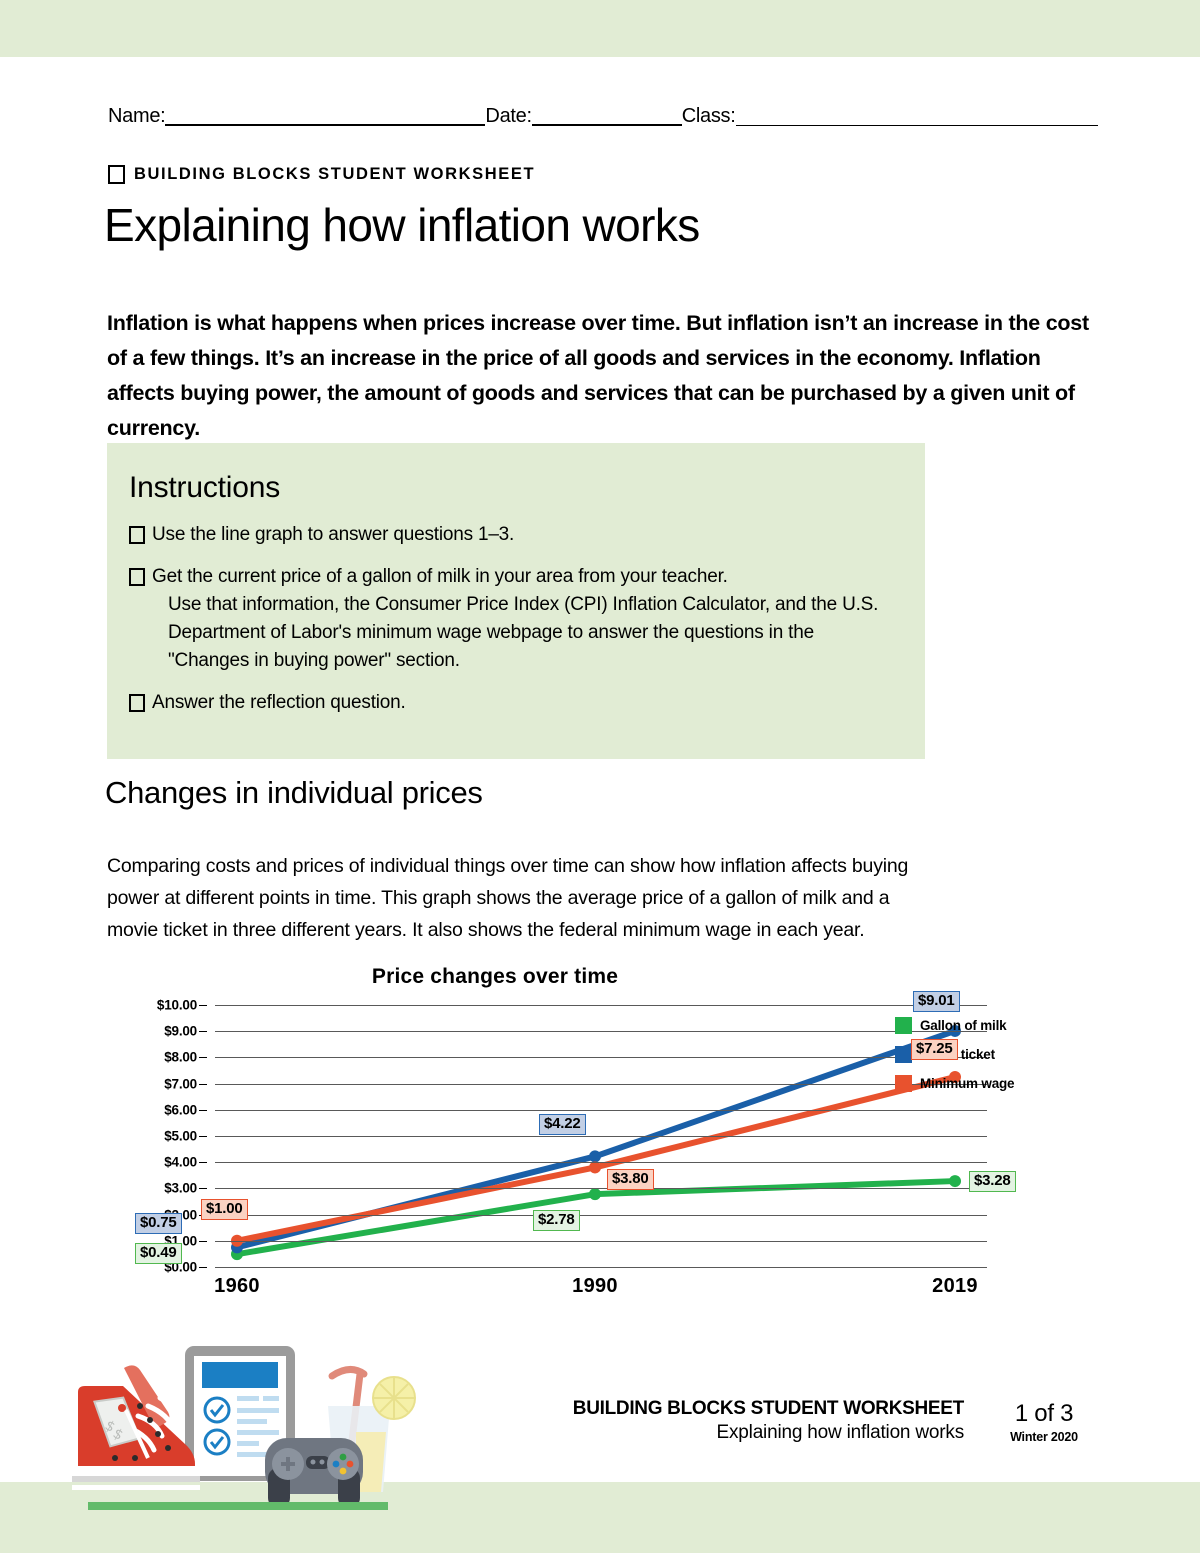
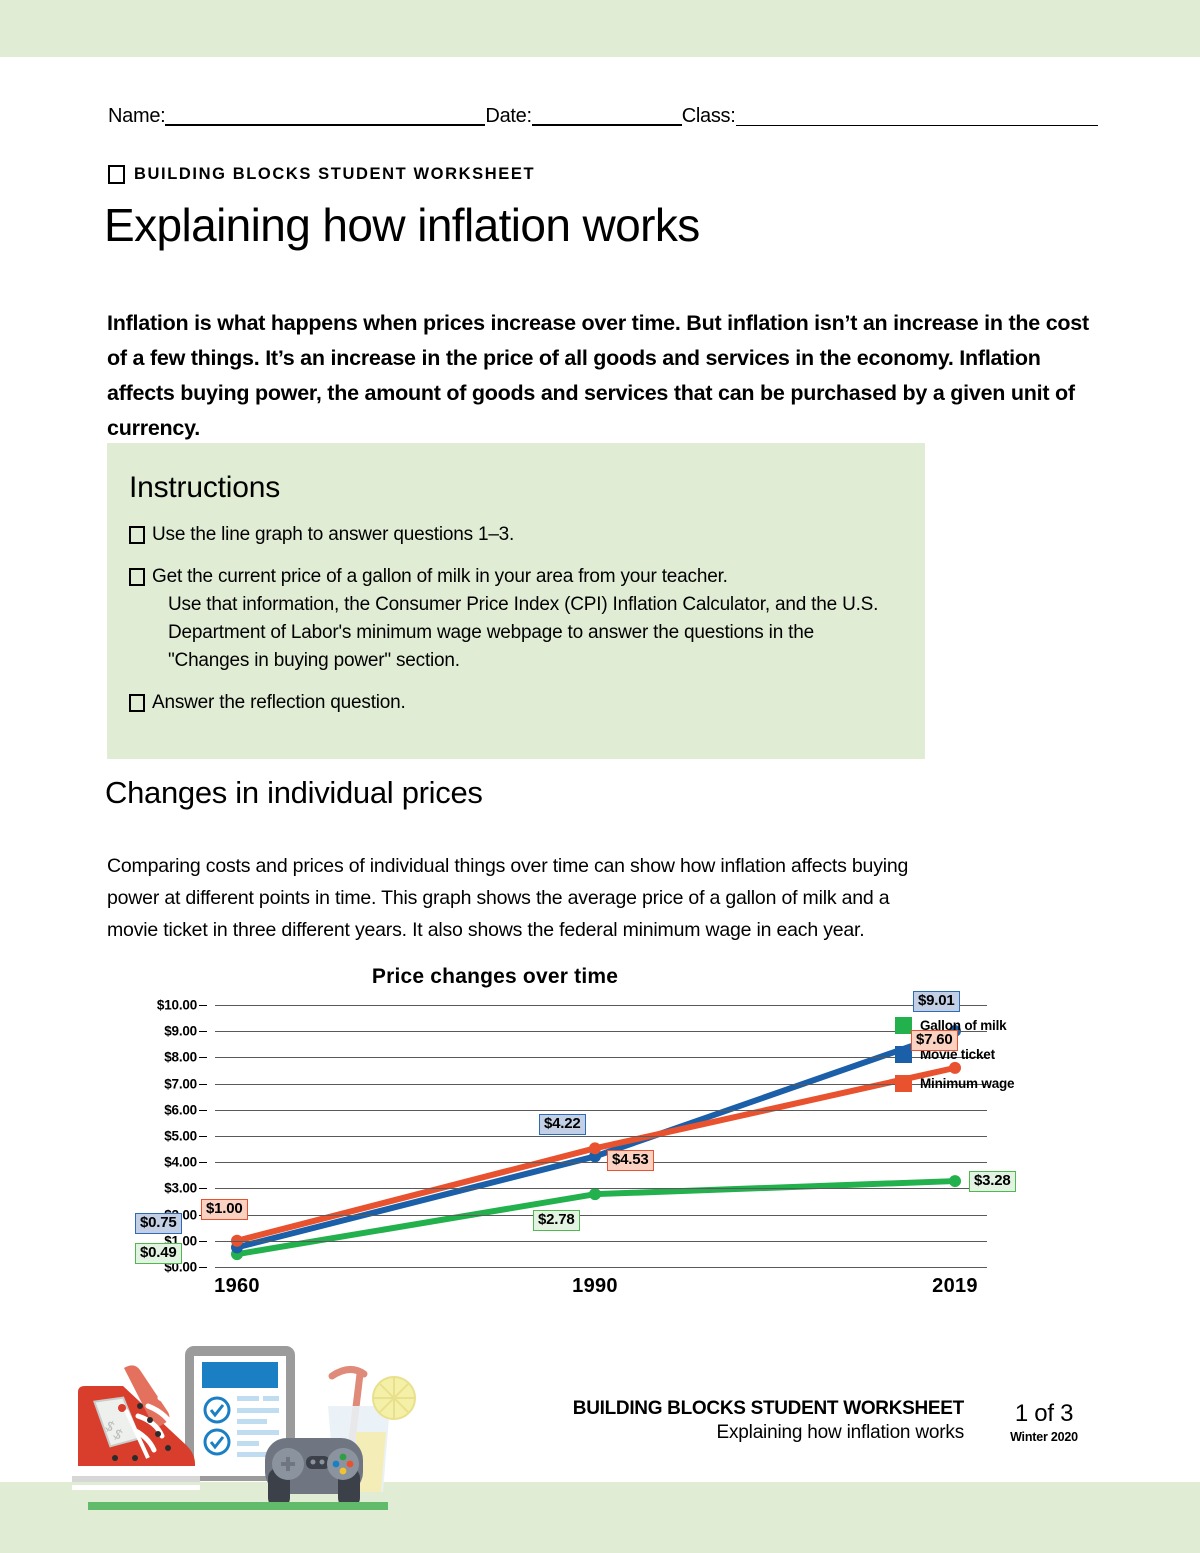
Minimum wage/1990: $3.80 -> $4.53
Minimum wage/2019: $7.25 -> $7.60
